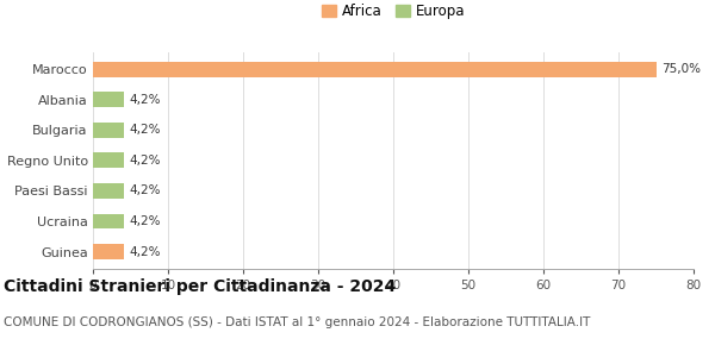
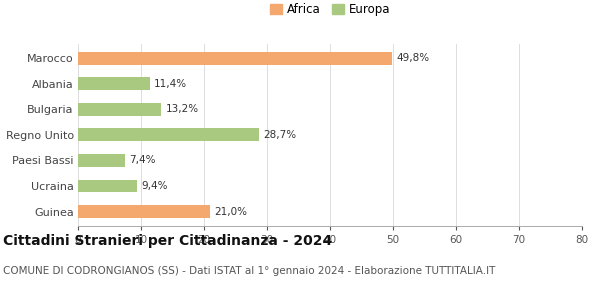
Marocco: 75,0% -> 49,8%
Albania: 4,2% -> 11,4%
Bulgaria: 4,2% -> 13,2%
Regno Unito: 4,2% -> 28,7%
Paesi Bassi: 4,2% -> 7,4%
Ucraina: 4,2% -> 9,4%
Guinea: 4,2% -> 21,0%
